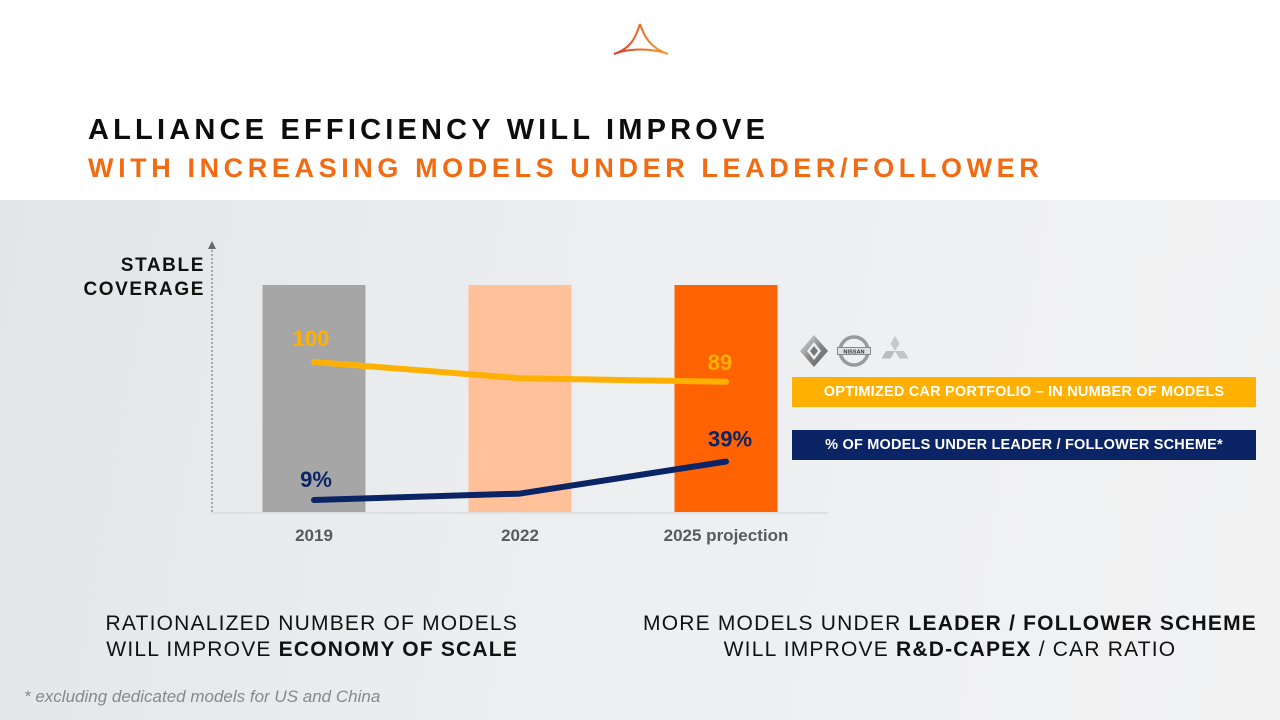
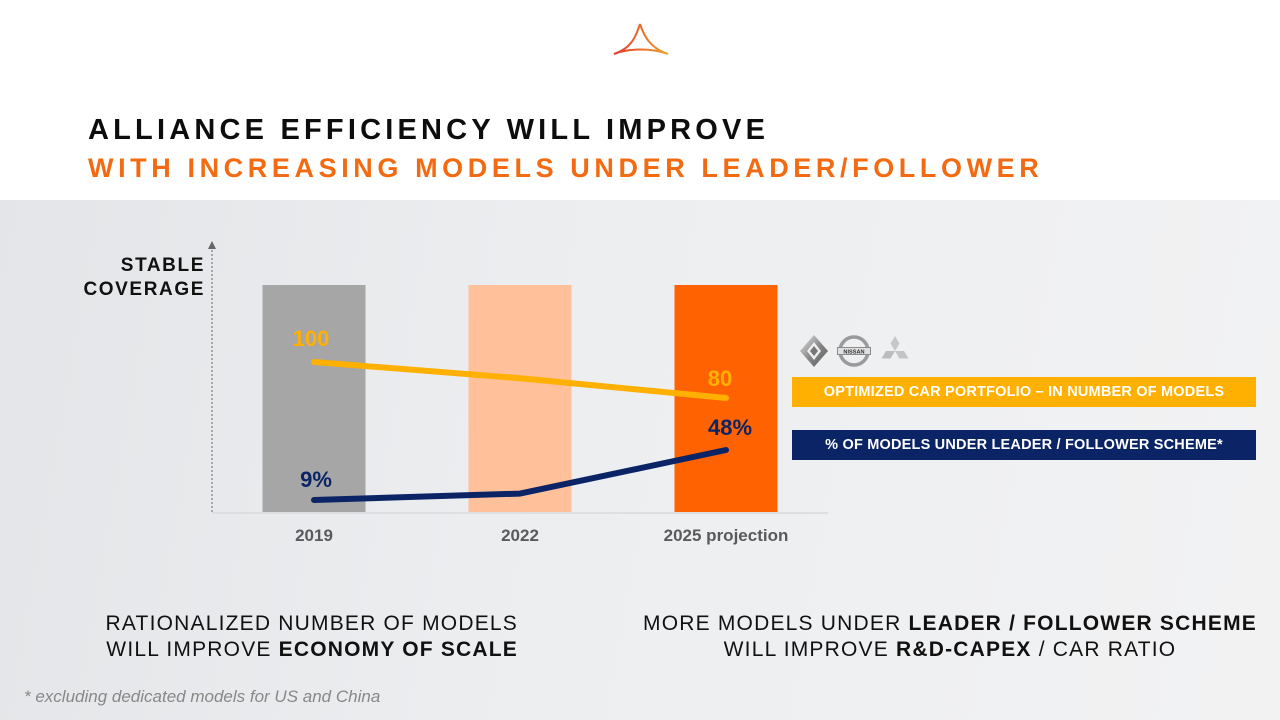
OPTIMIZED CAR PORTFOLIO – IN NUMBER OF MODELS/2025 projection: 89 -> 80
% OF MODELS UNDER LEADER / FOLLOWER SCHEME*/2025 projection: 39% -> 48%
